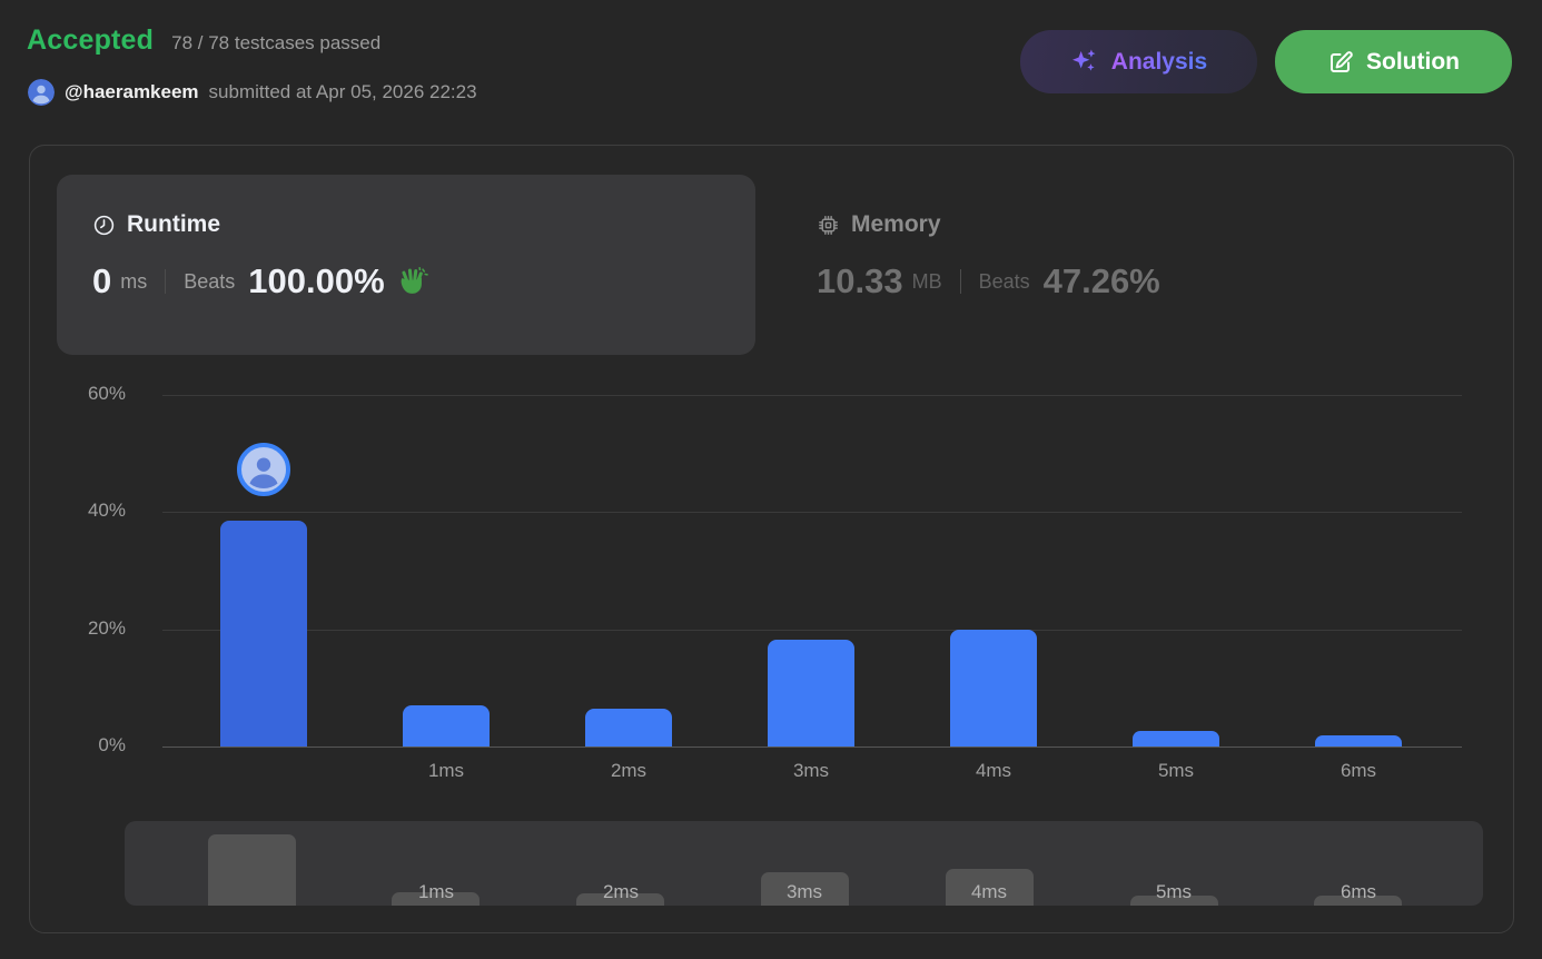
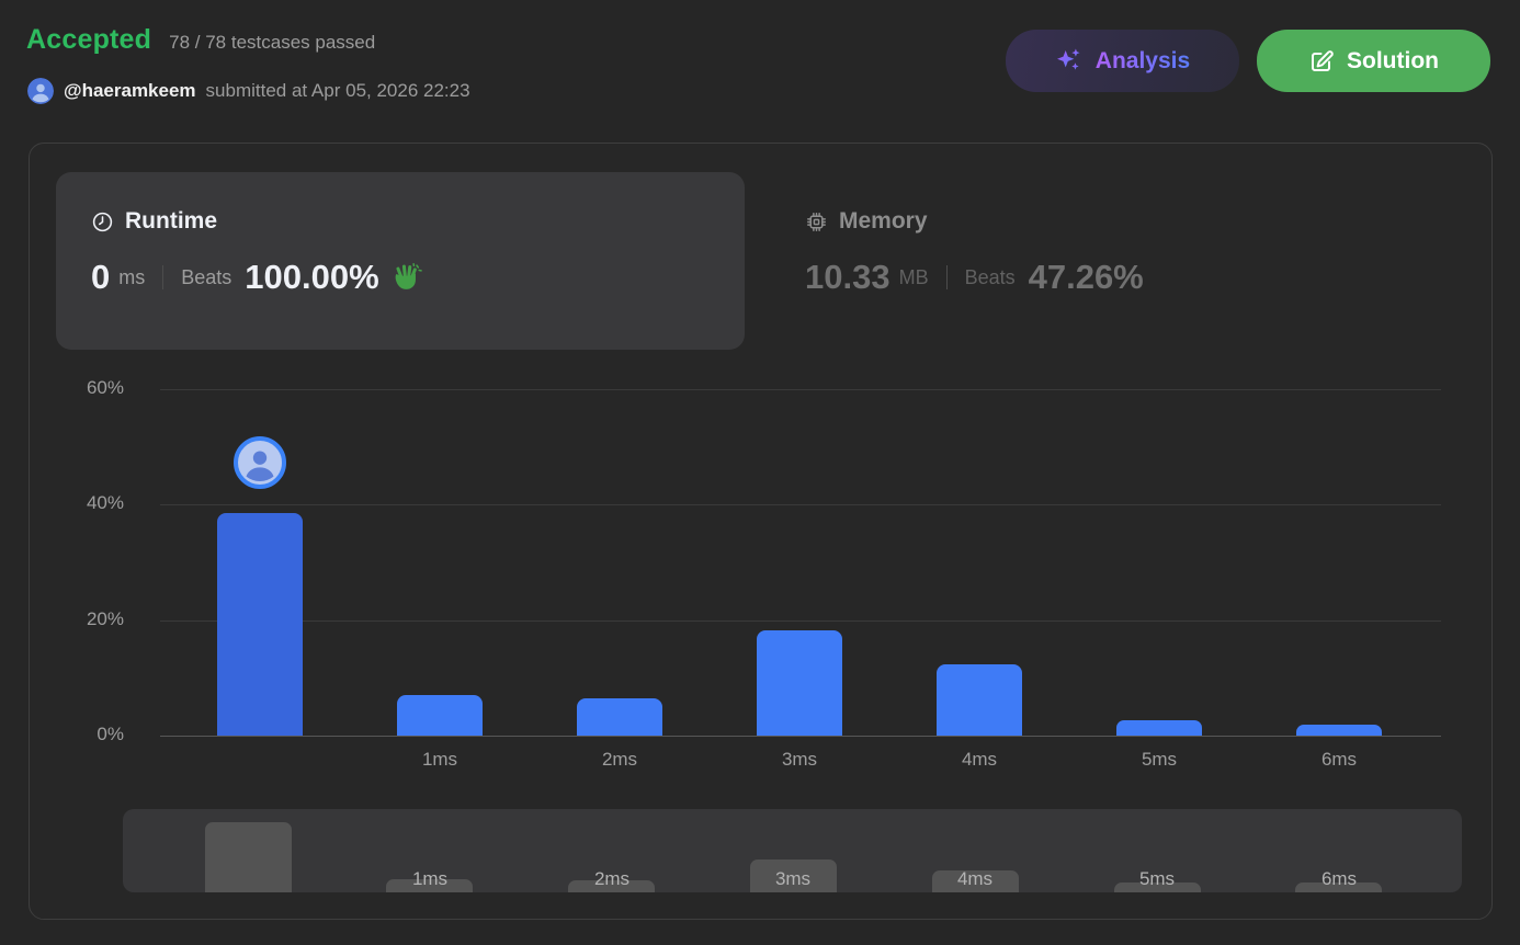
4ms: 20% -> 12%
